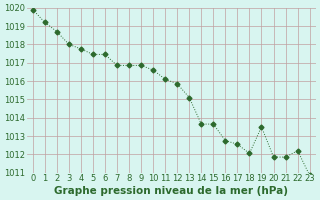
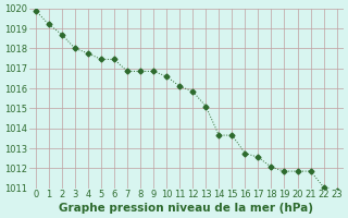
19: 1013.5 -> 1011.9
22: 1012.2 -> 1011.0
